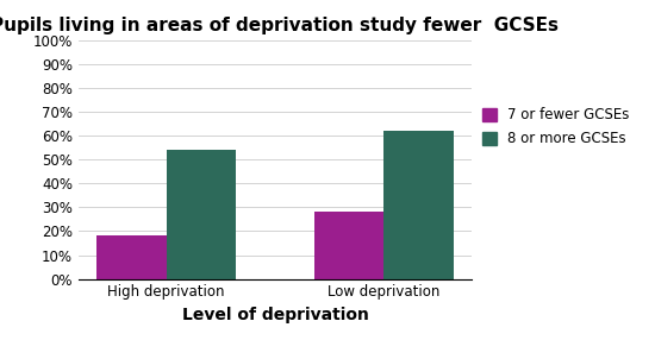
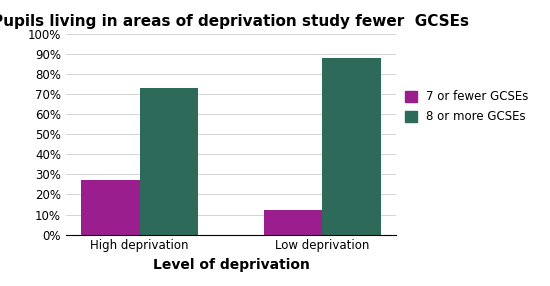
7 or fewer GCSEs/High deprivation: 18% -> 27%
8 or more GCSEs/High deprivation: 54% -> 73%
7 or fewer GCSEs/Low deprivation: 28% -> 12%
8 or more GCSEs/Low deprivation: 62% -> 88%
